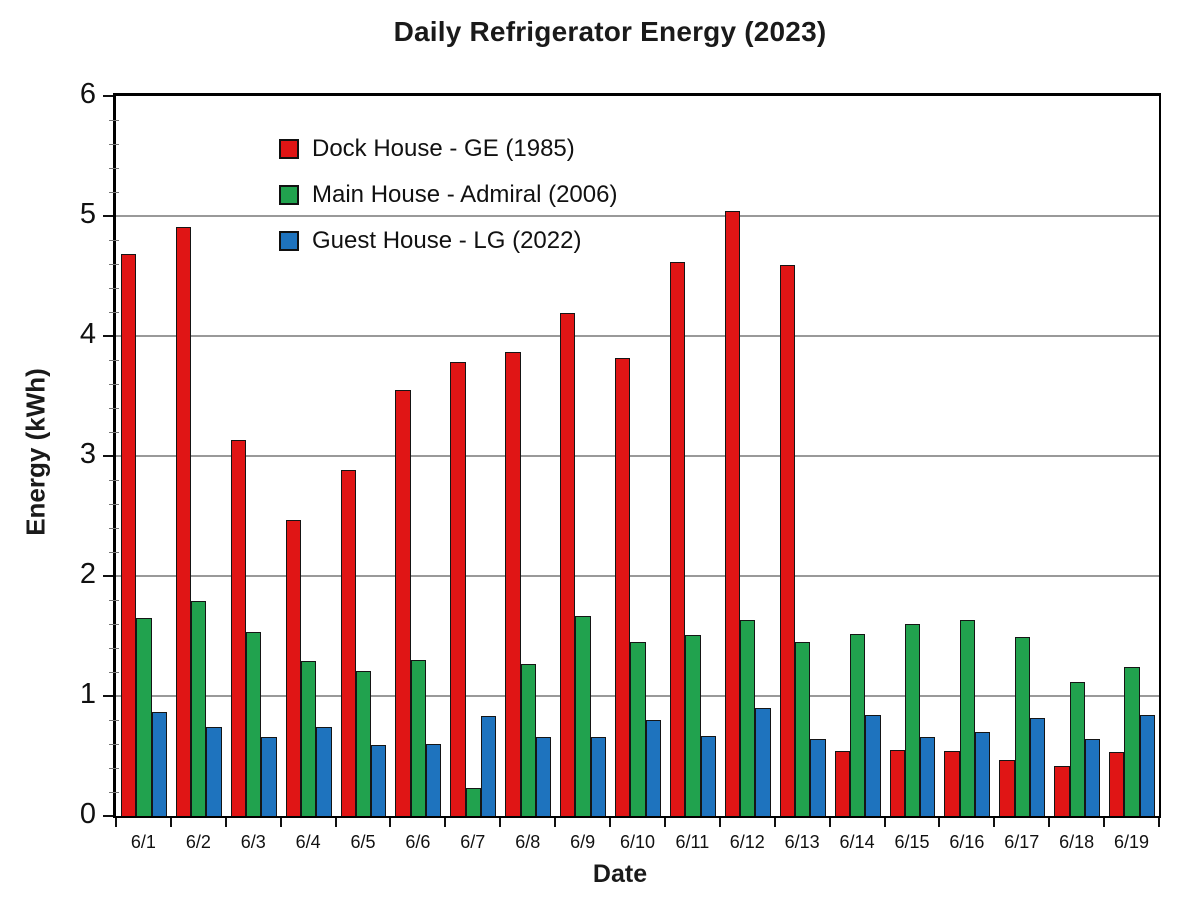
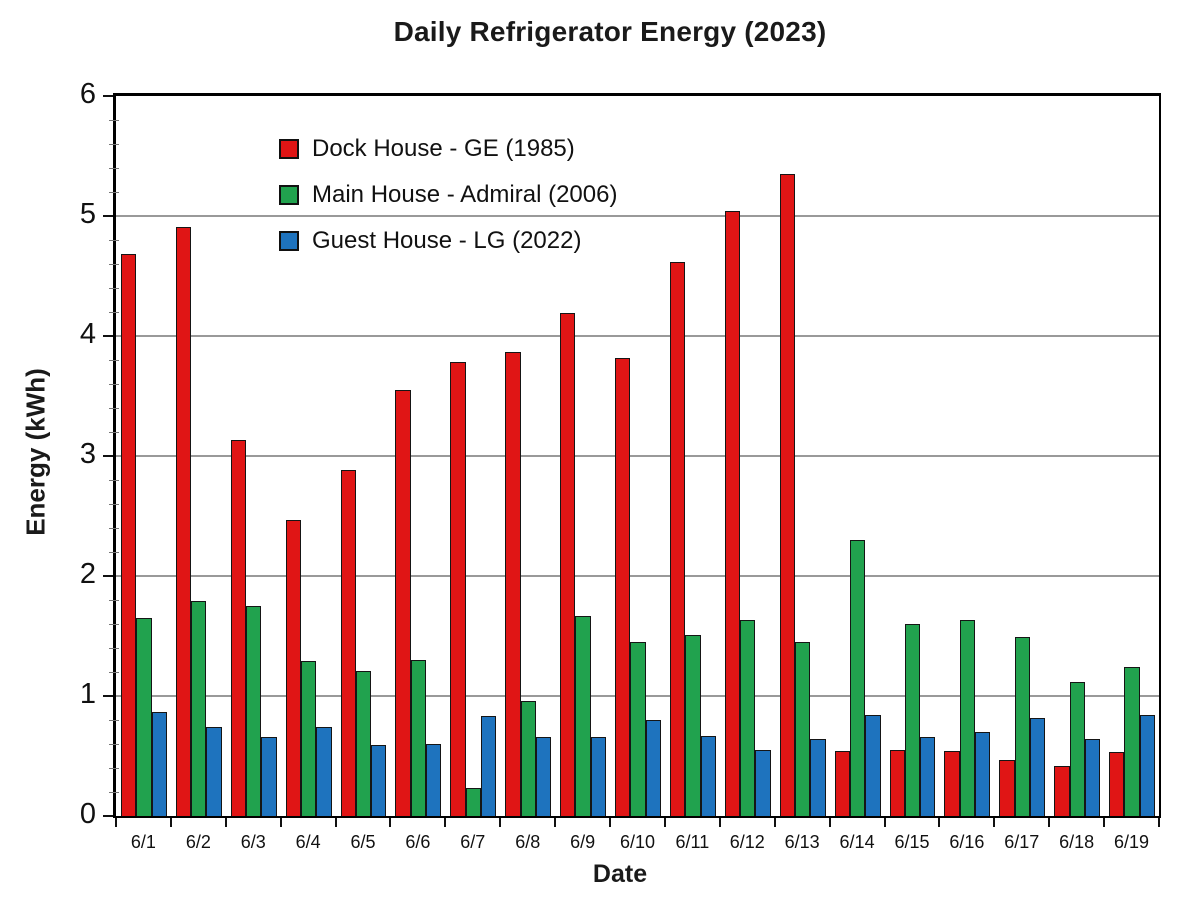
Main House - Admiral (2006)/6/3: 1.53 -> 1.75
Main House - Admiral (2006)/6/8: 1.27 -> 0.96
Guest House - LG (2022)/6/12: 0.90 -> 0.55
Dock House - GE (1985)/6/13: 4.59 -> 5.35
Main House - Admiral (2006)/6/14: 1.52 -> 2.30
